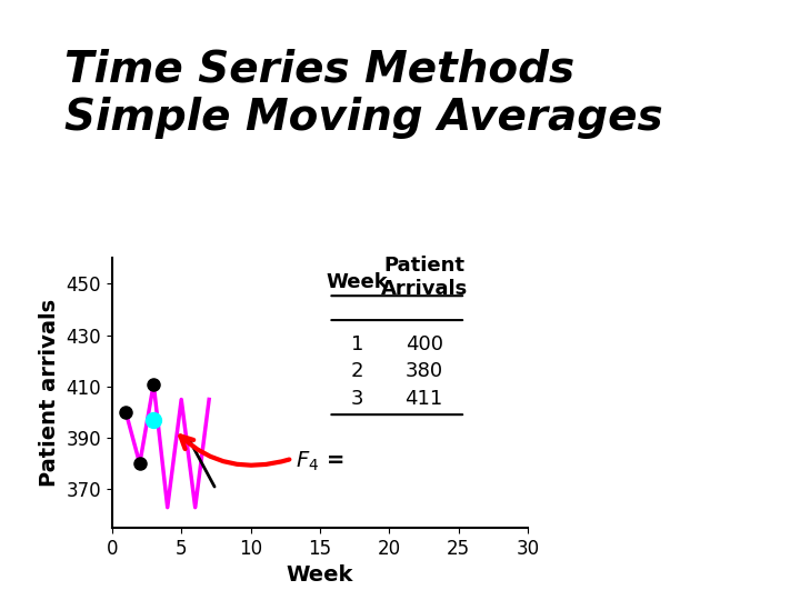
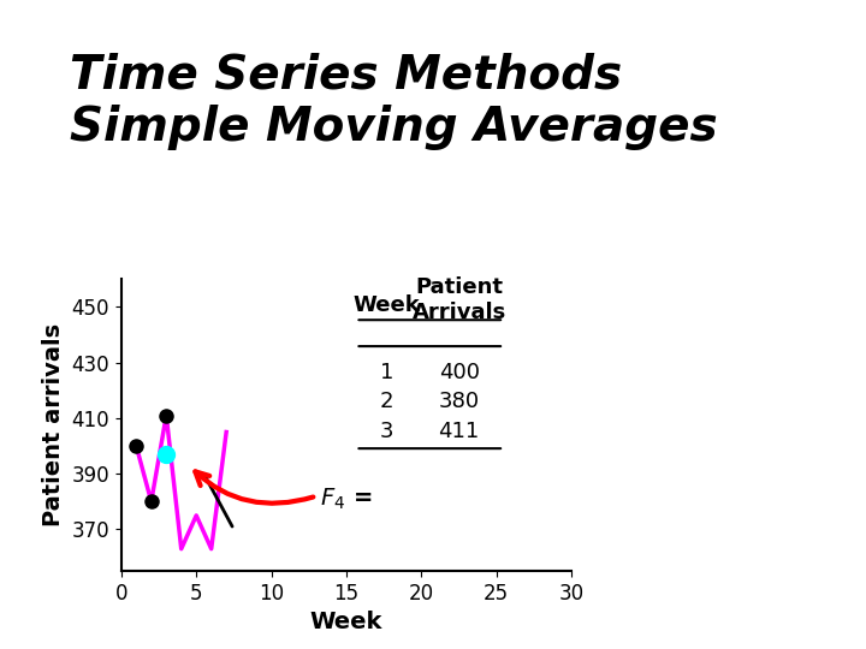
5: 405 -> 375
